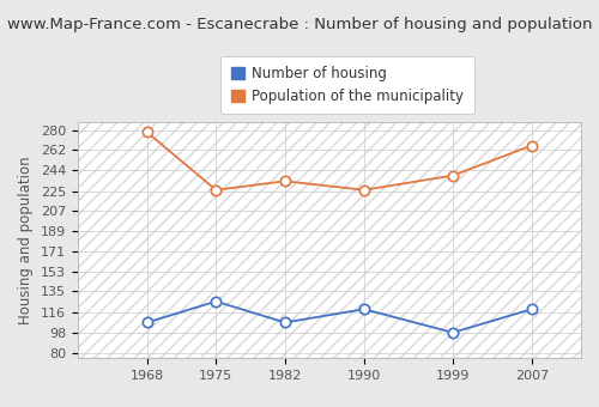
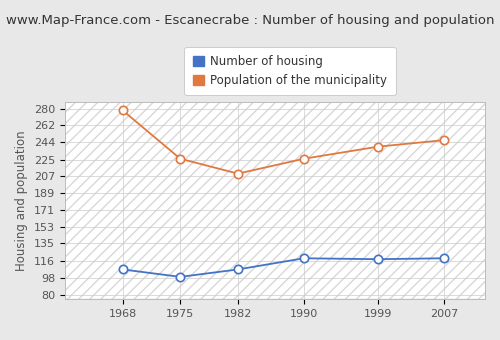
Number of housing/1975: 126 -> 99
Population of the municipality/1982: 234 -> 210
Number of housing/1999: 98 -> 118
Population of the municipality/2007: 266 -> 246
